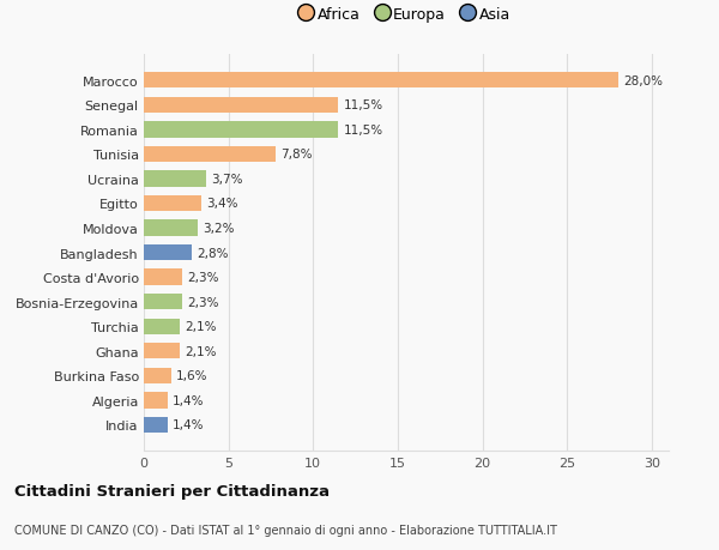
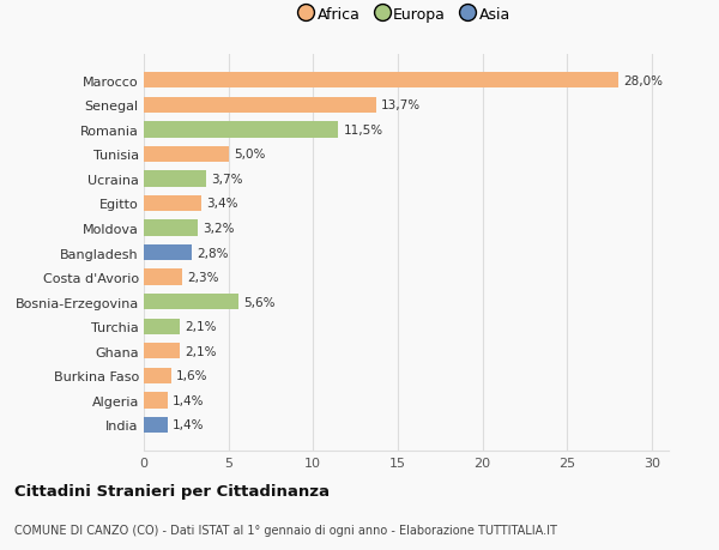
Senegal: 11,5% -> 13,7%
Tunisia: 7,8% -> 5,0%
Bosnia-Erzegovina: 2,3% -> 5,6%
